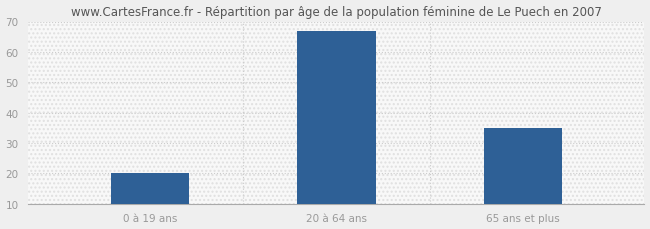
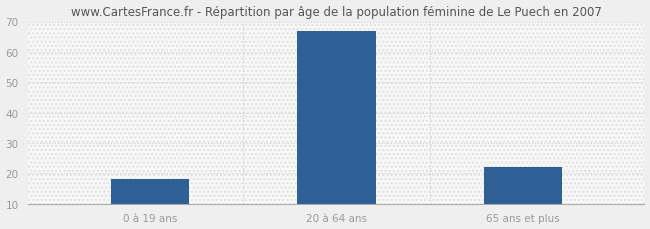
0 à 19 ans: 20 -> 18
65 ans et plus: 35 -> 22
